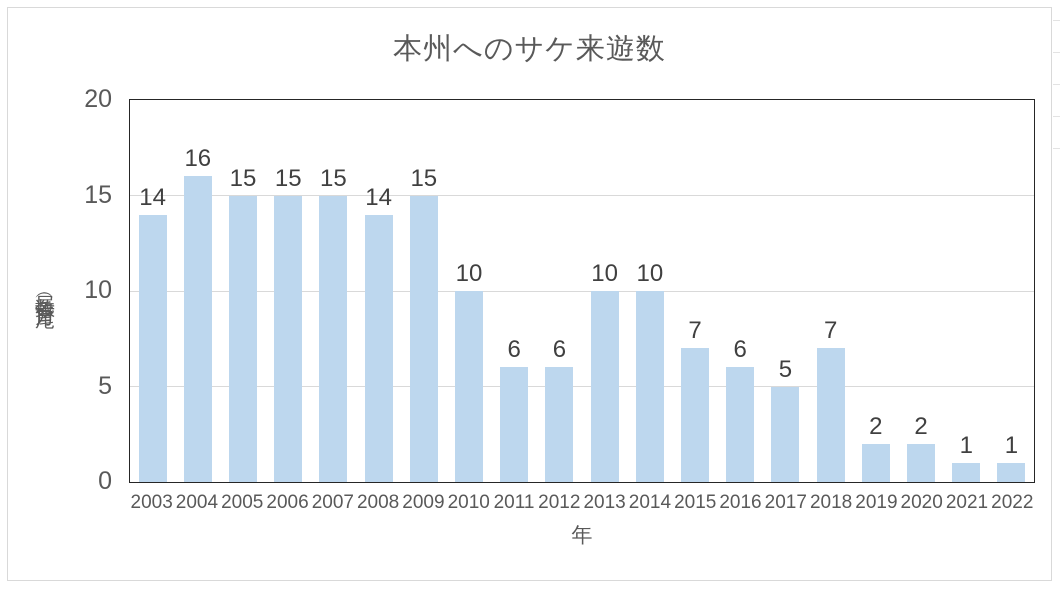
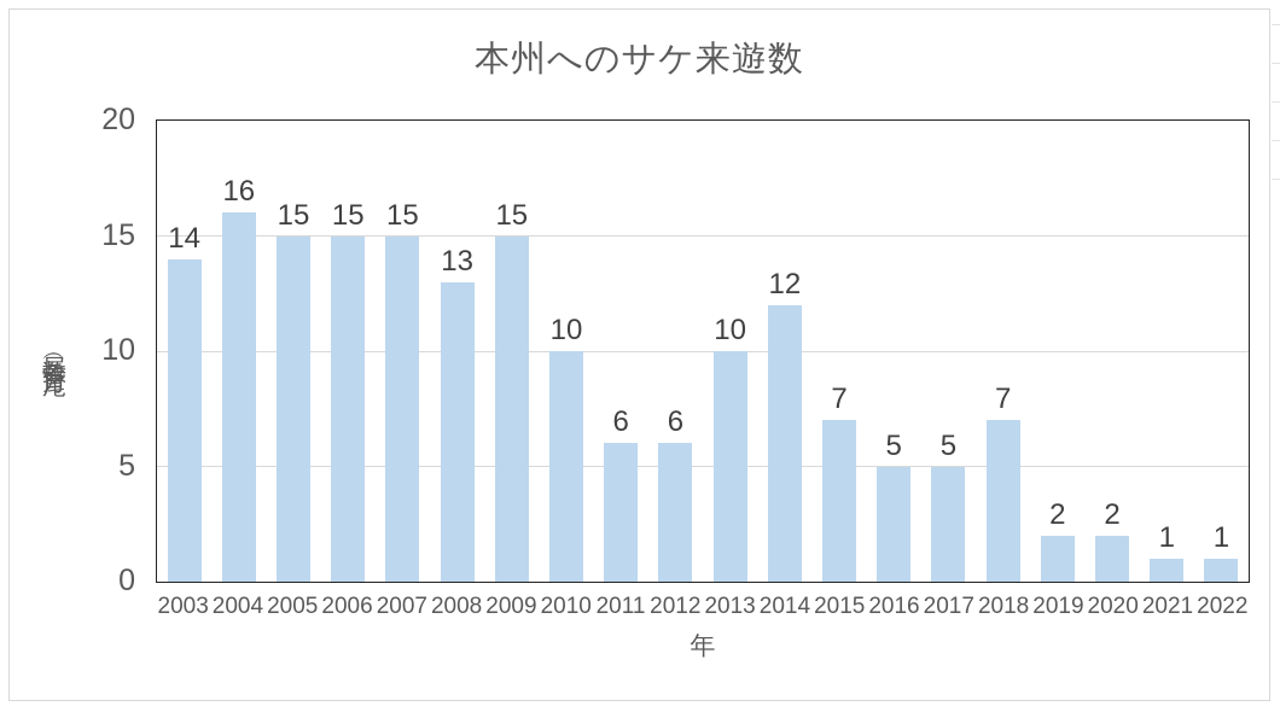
2008: 14 -> 13
2014: 10 -> 12
2016: 6 -> 5
